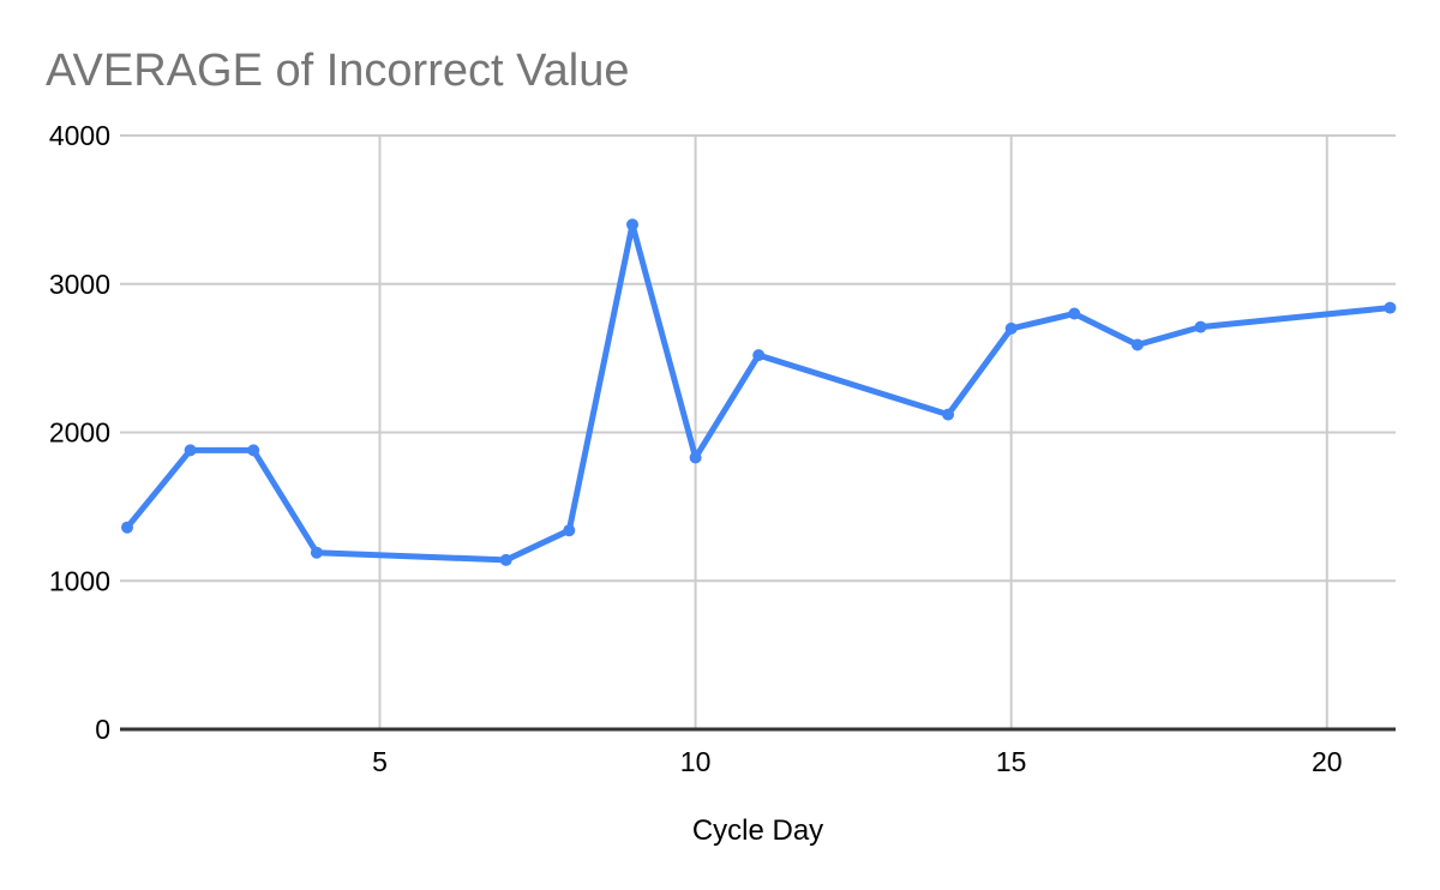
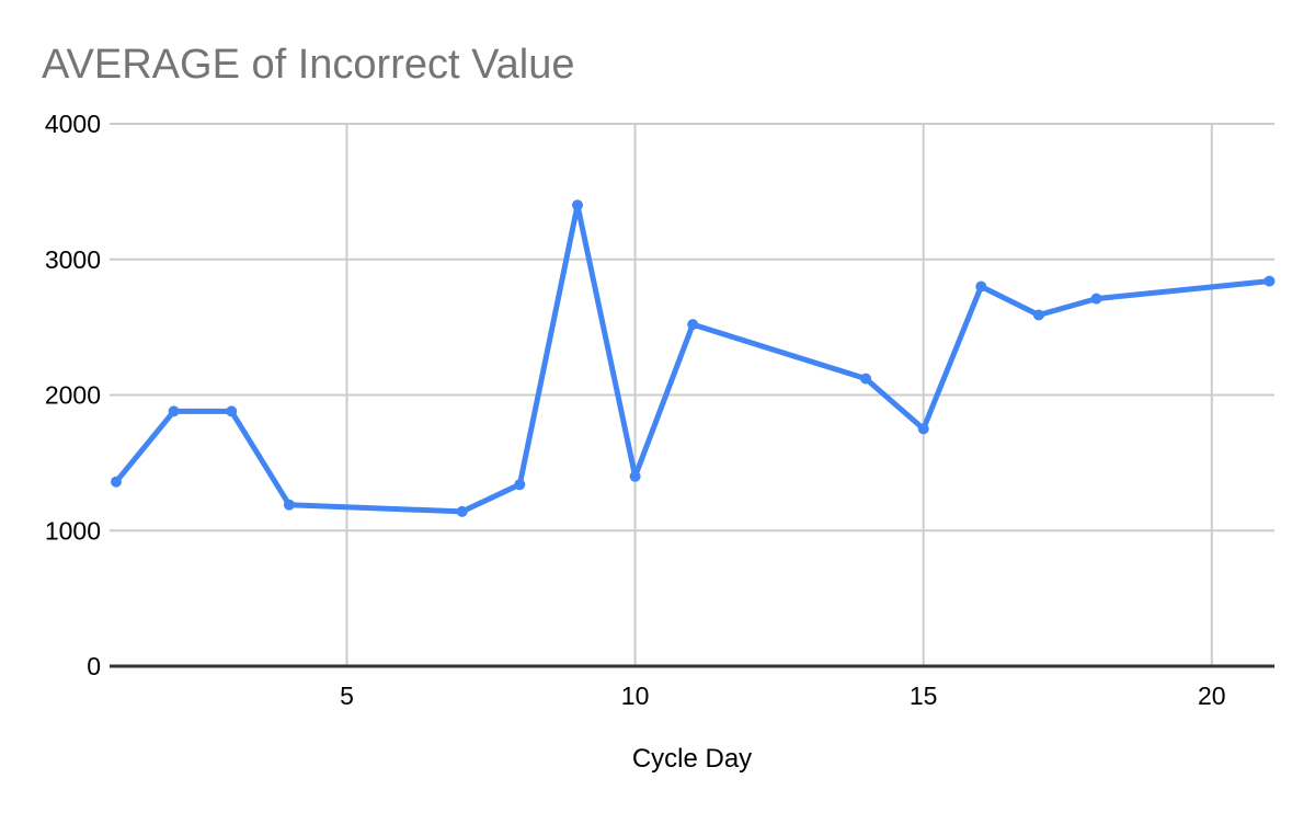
10: 1830 -> 1400
15: 2700 -> 1750
